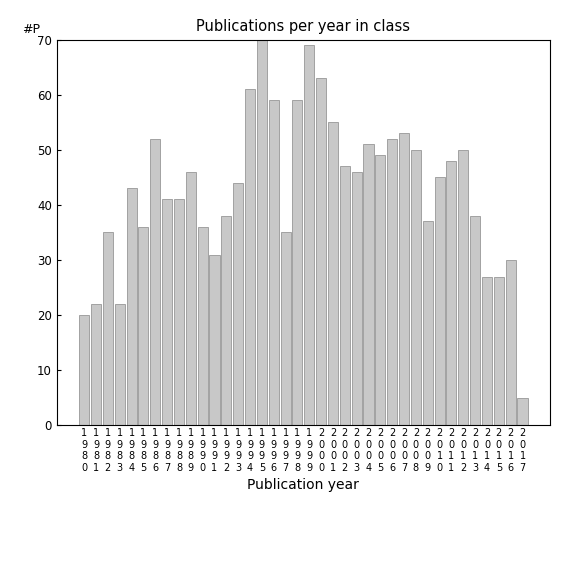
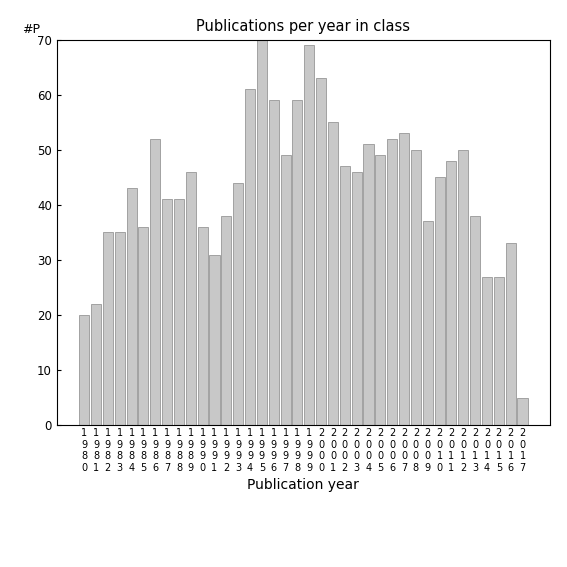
1 9 8 3: 22 -> 35
1 9 9 7: 35 -> 49
2 0 1 6: 30 -> 33
